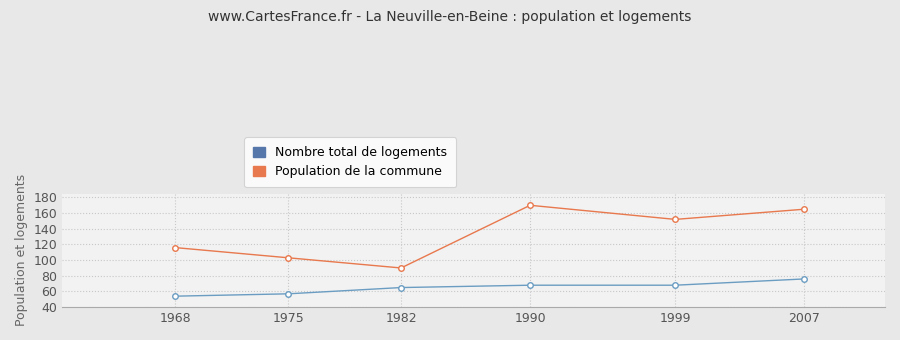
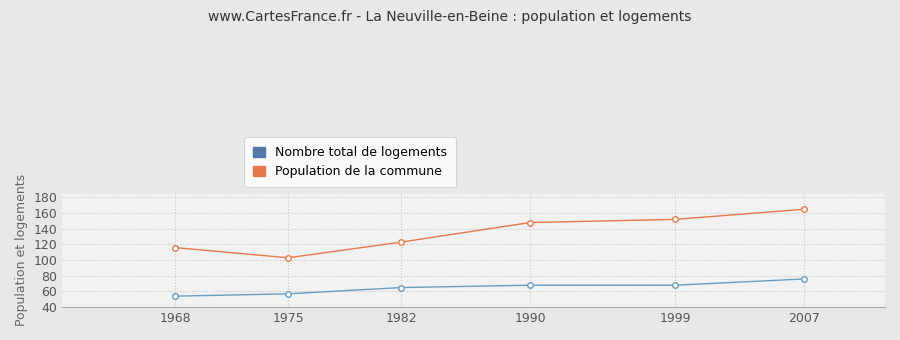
Population de la commune/1982: 90 -> 123
Population de la commune/1990: 170 -> 148
